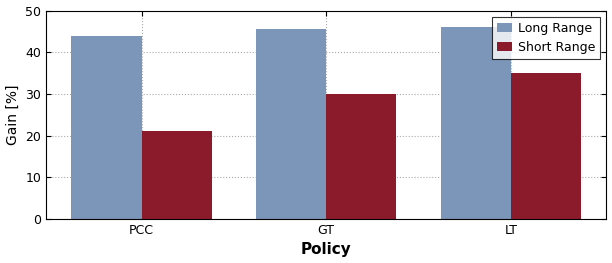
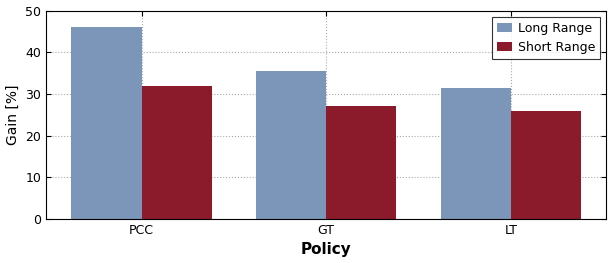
Long Range/PCC: 44.0 -> 46.0
Short Range/PCC: 21 -> 32
Long Range/GT: 45.5 -> 35.5
Short Range/GT: 30 -> 27
Long Range/LT: 46.0 -> 31.5
Short Range/LT: 35 -> 26
